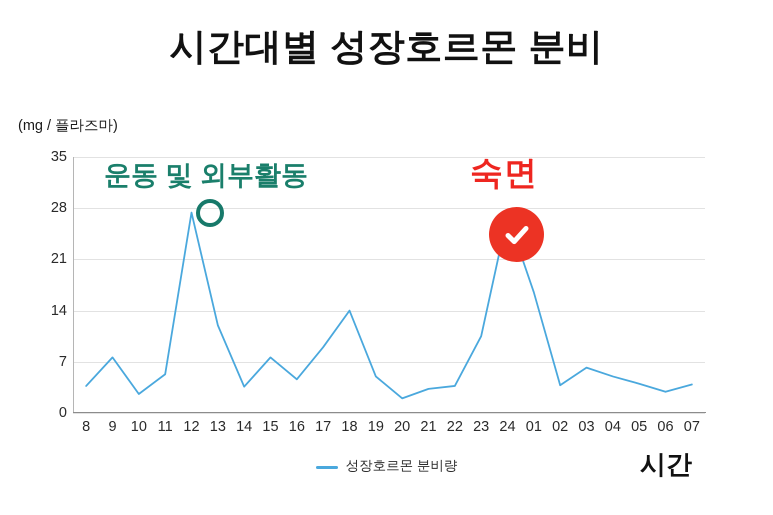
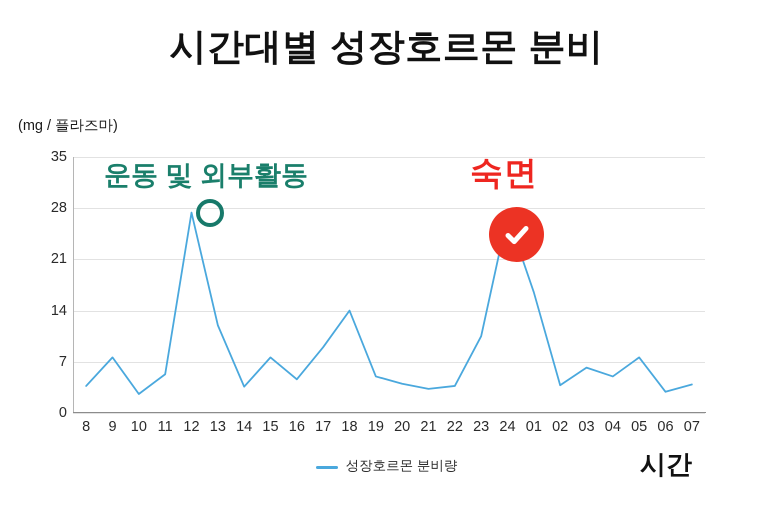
20: 2 -> 4
05: 4 -> 8
